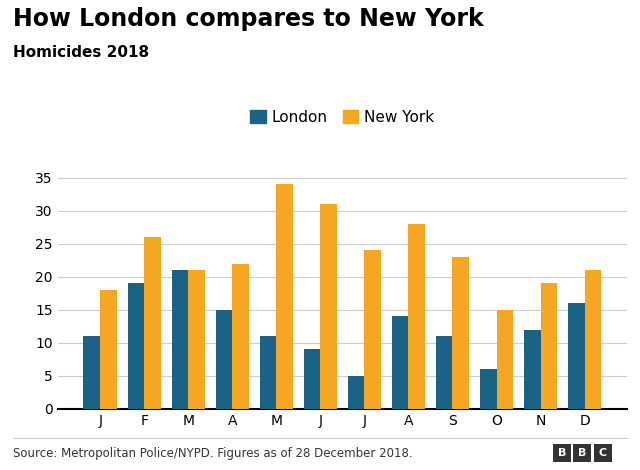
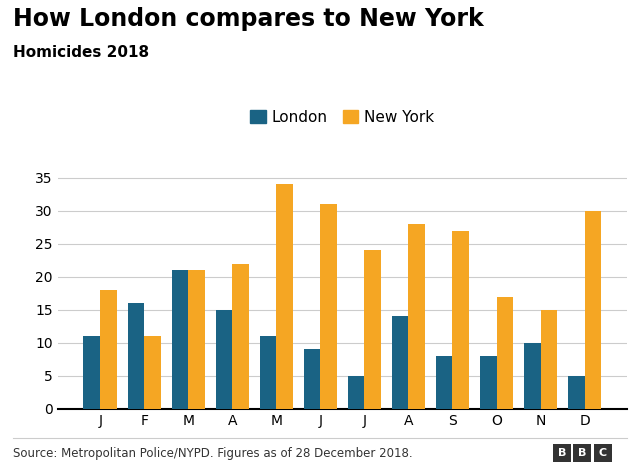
London/F: 19 -> 16
New York/F: 26 -> 11
London/S: 11 -> 8
New York/S: 23 -> 27
London/O: 6 -> 8
New York/O: 15 -> 17
London/N: 12 -> 10
New York/N: 19 -> 15
London/D: 16 -> 5
New York/D: 21 -> 30
